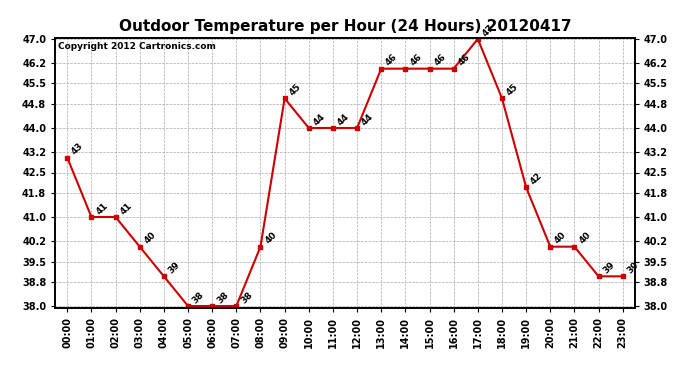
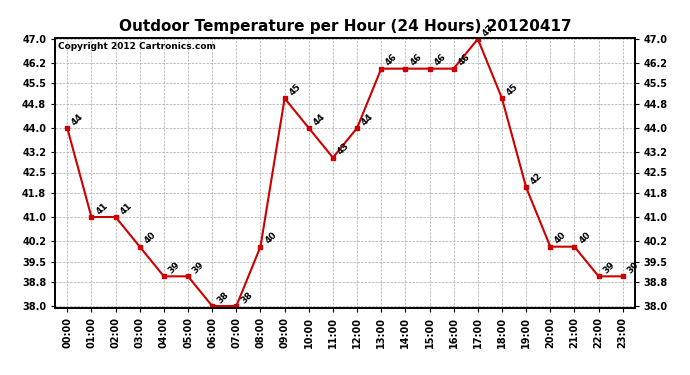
00:00: 43 -> 44
05:00: 38 -> 39
11:00: 44 -> 43
